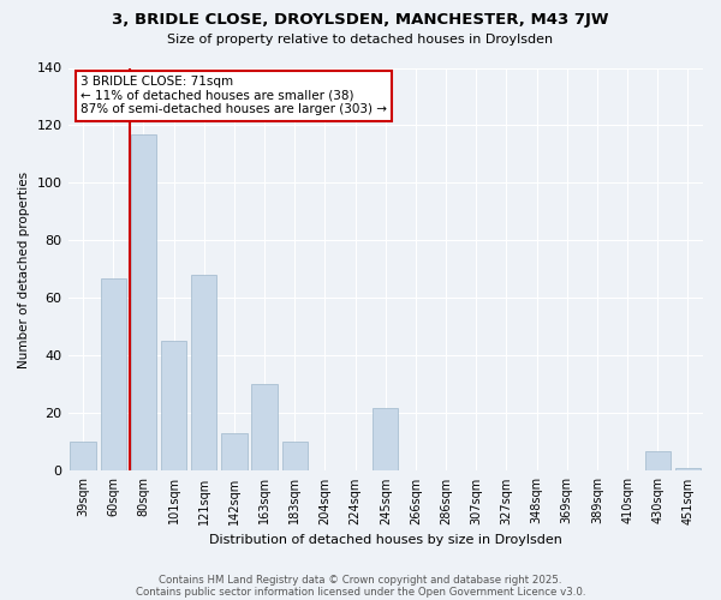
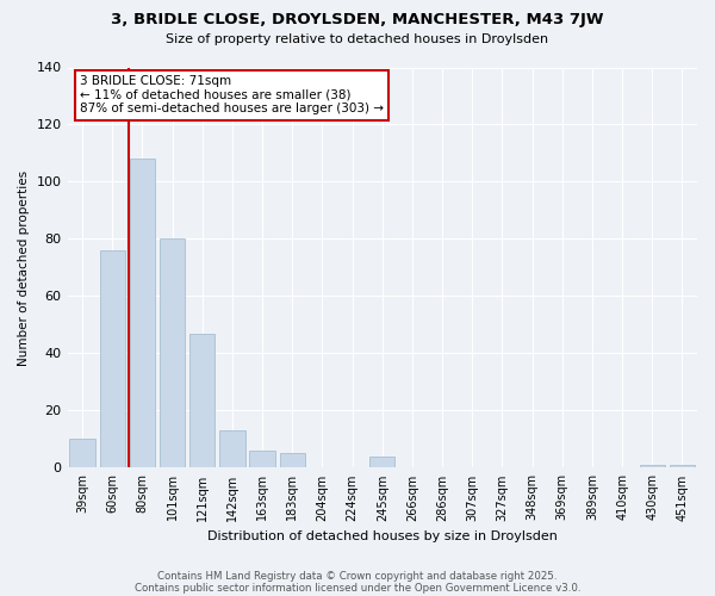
60sqm: 67 -> 76
80sqm: 117 -> 108
101sqm: 45 -> 80
121sqm: 68 -> 47
163sqm: 30 -> 6
183sqm: 10 -> 5
245sqm: 22 -> 4
430sqm: 7 -> 1
